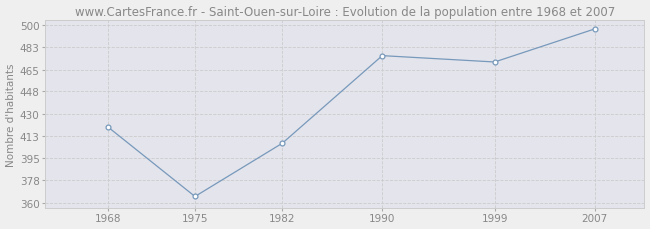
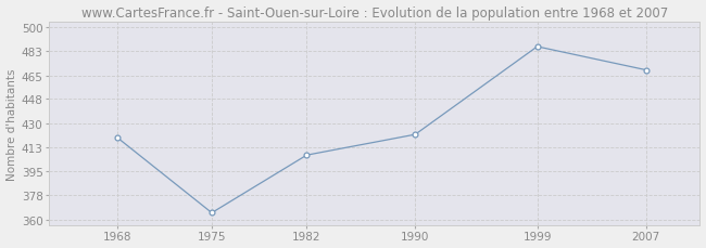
1990: 476 -> 422
1999: 471 -> 486
2007: 497 -> 469
